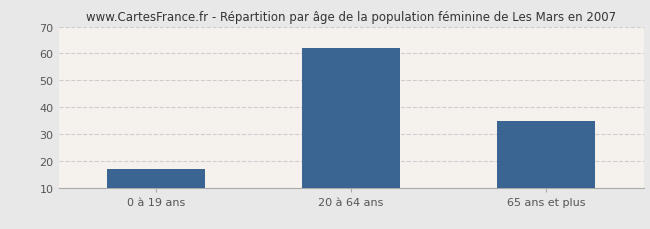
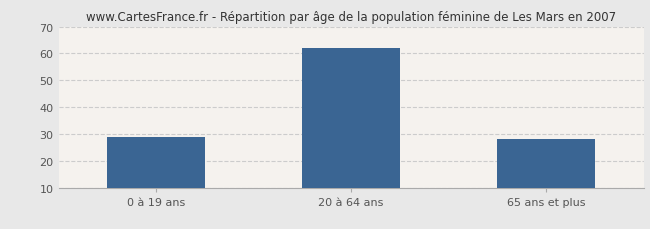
0 à 19 ans: 17 -> 29
65 ans et plus: 35 -> 28
